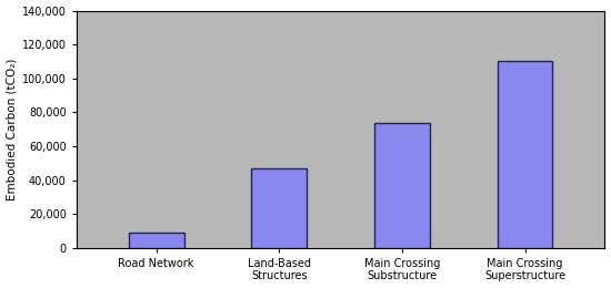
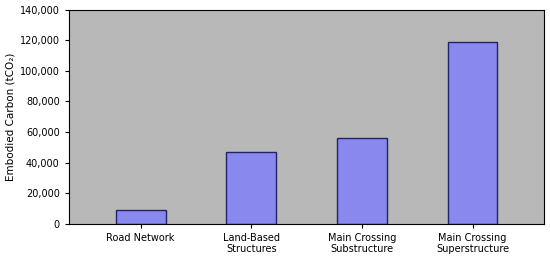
Main Crossing Substructure: 74,000 -> 56,000
Main Crossing Superstructure: 110,000 -> 119,000
